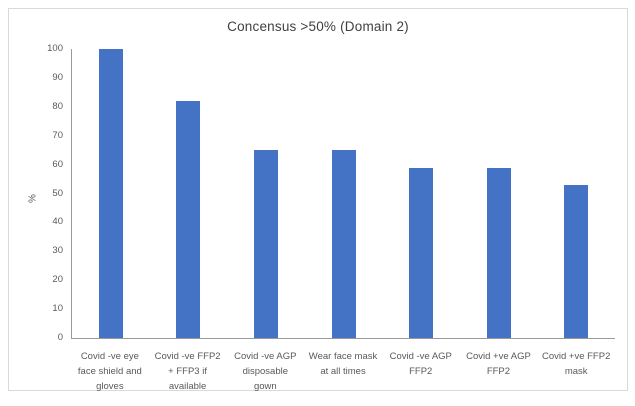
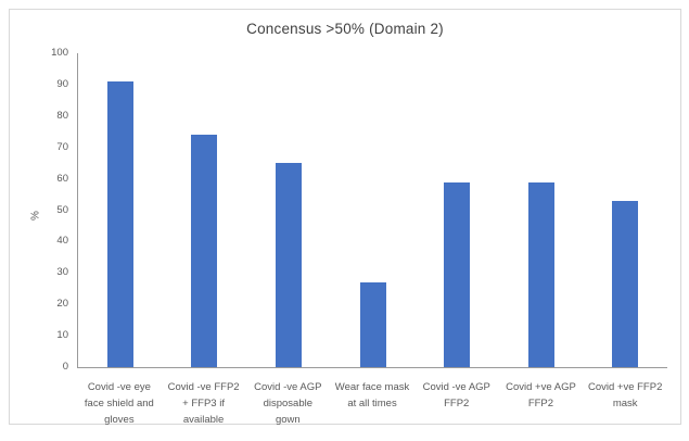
Covid -ve eye face shield and gloves: 100 -> 91
Covid -ve FFP2 + FFP3 if available: 82 -> 74
Wear face mask at all times: 65 -> 27
